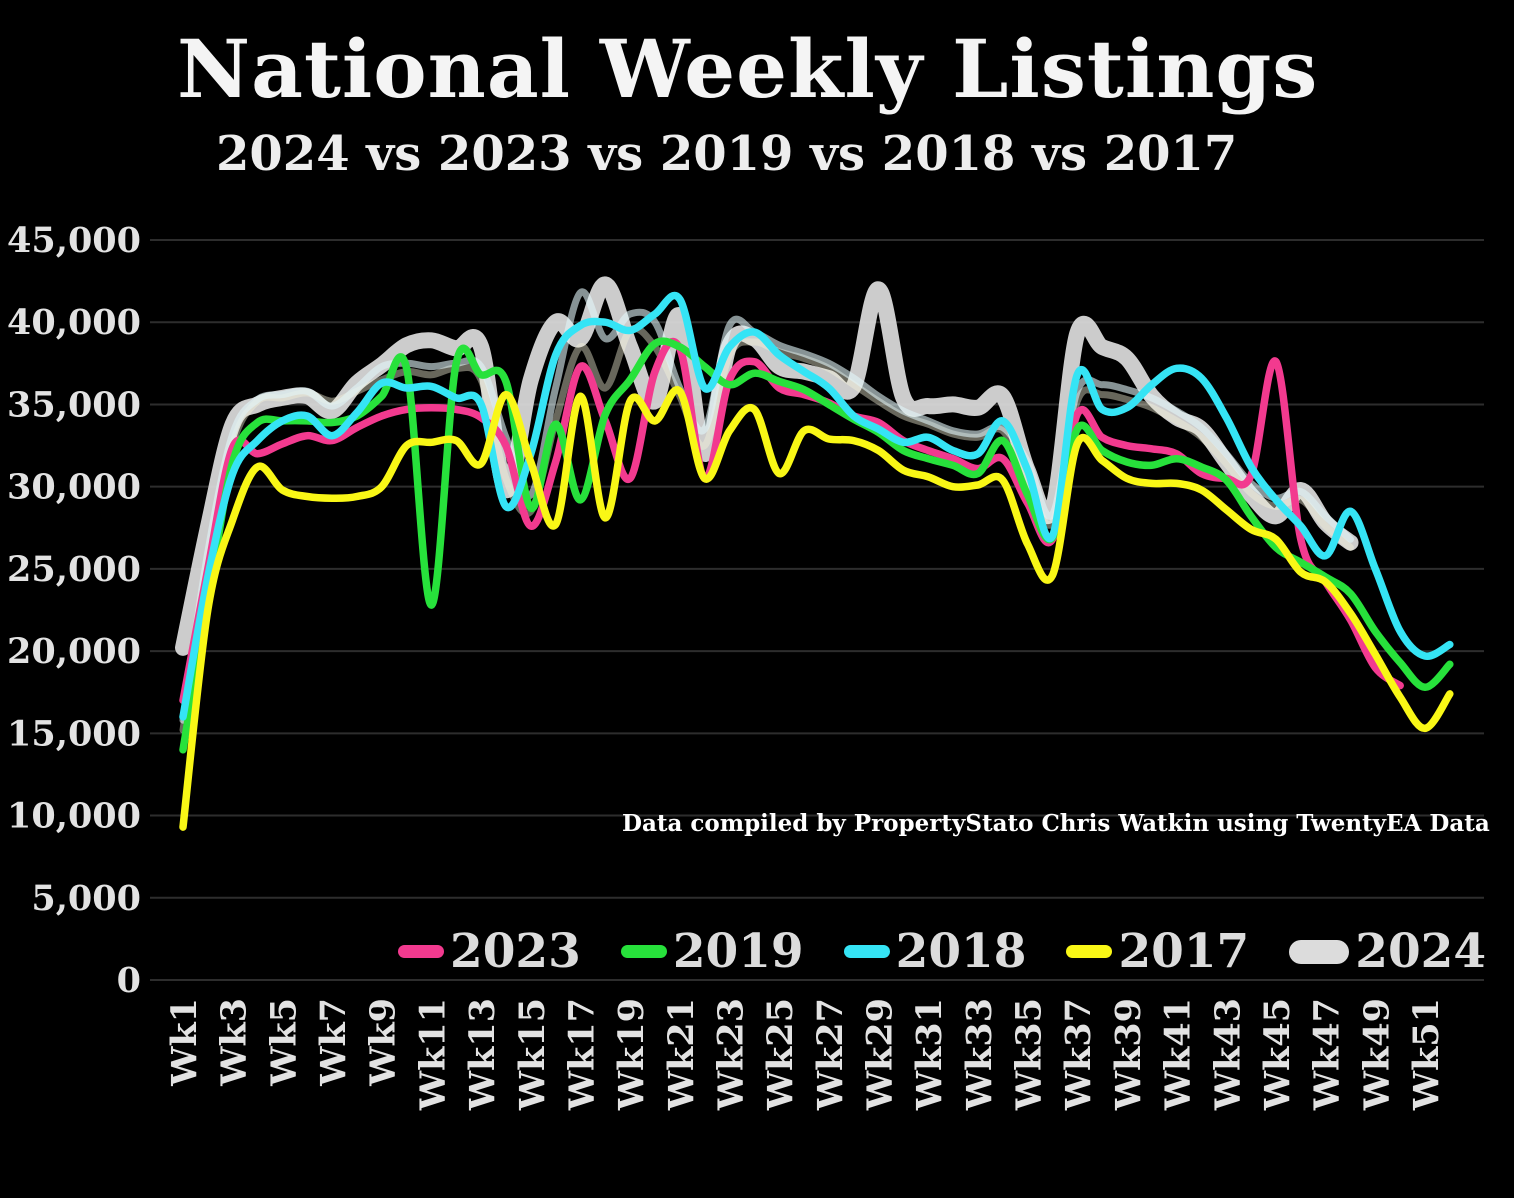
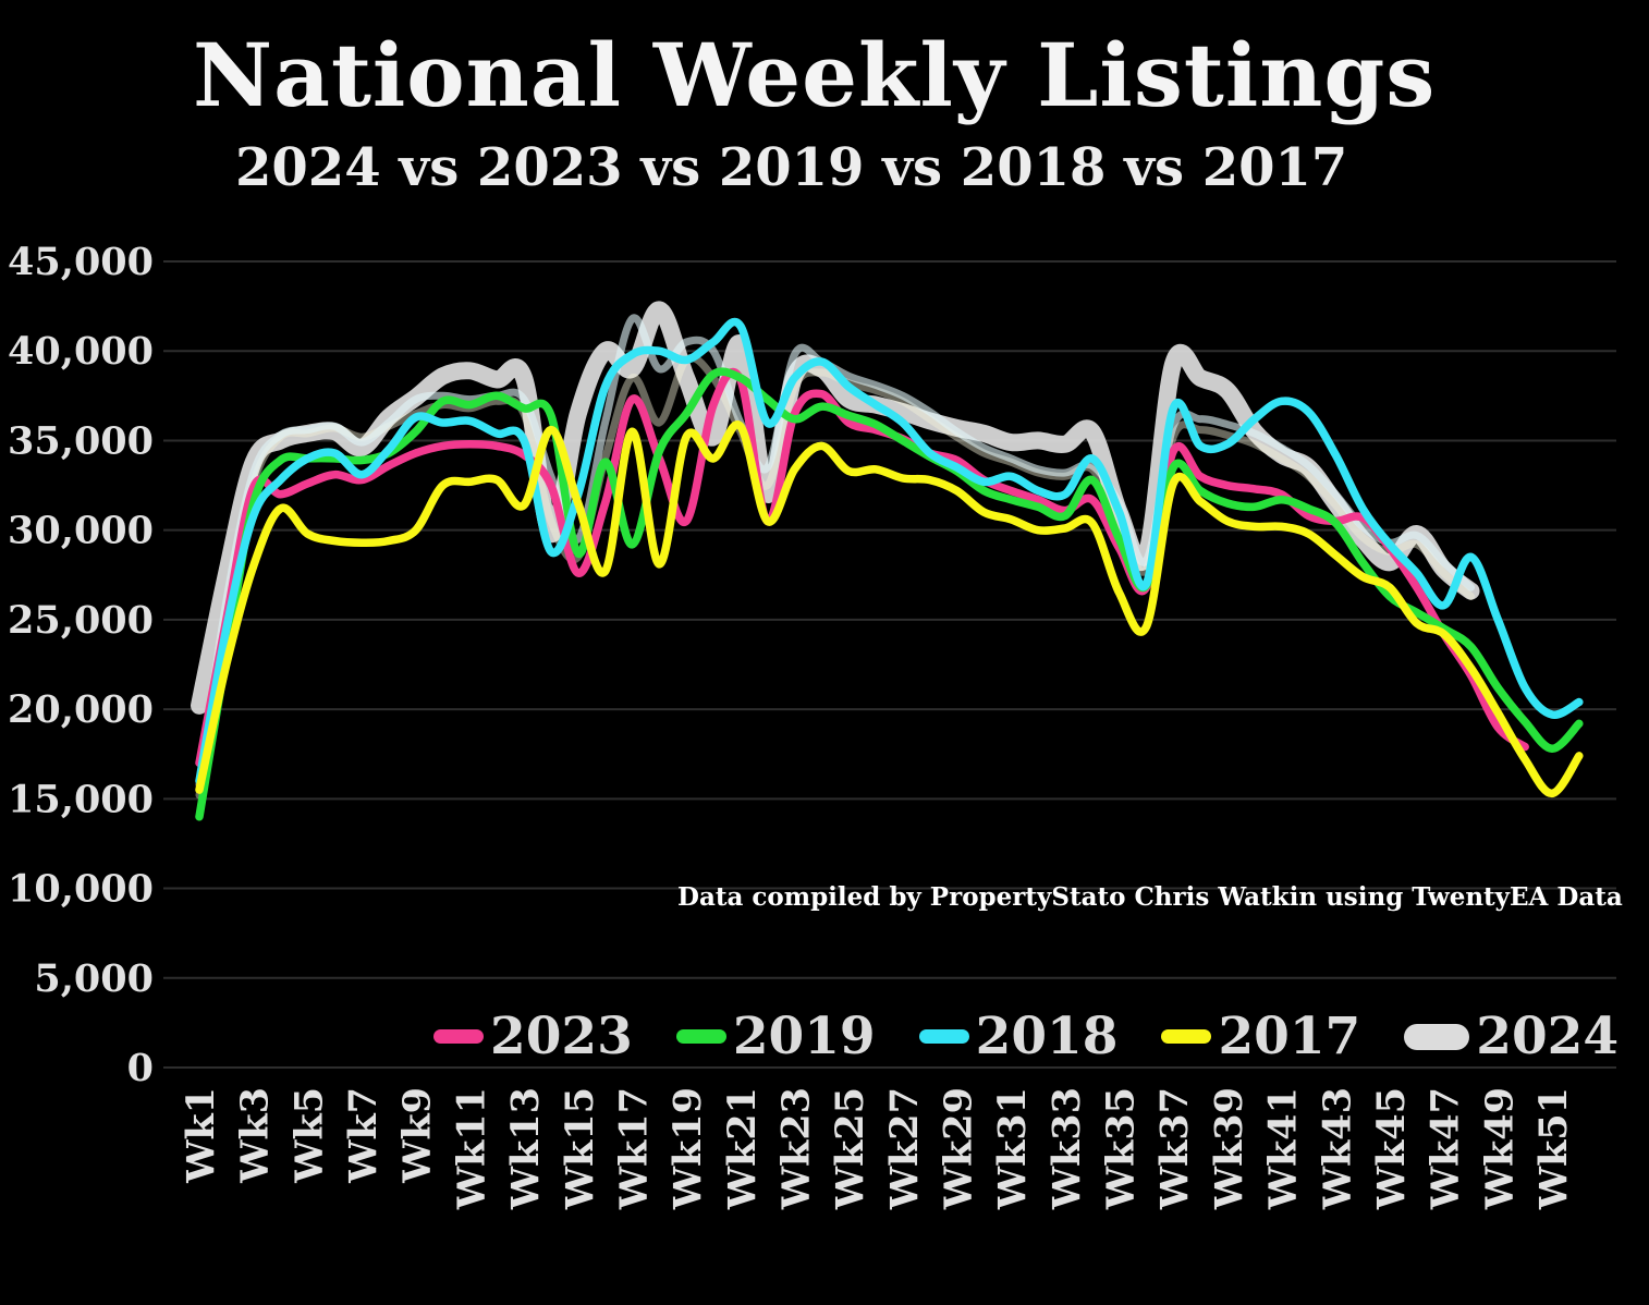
2017/Wk1: 9300 -> 15500
2019/Wk11: 22800 -> 37000
2017/Wk25: 30800 -> 33300
2024/Wk29: 42000 -> 35700
2023/Wk45: 37600 -> 29000
